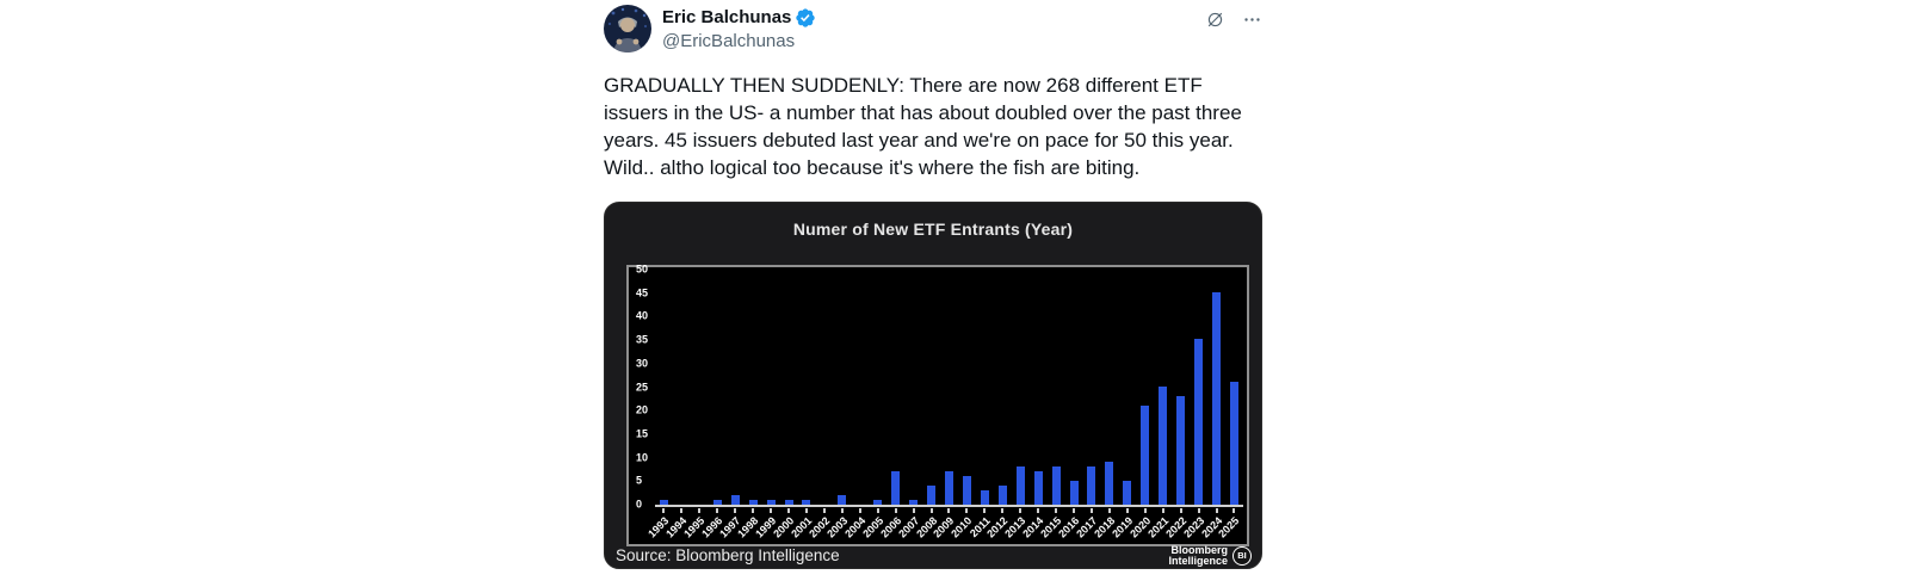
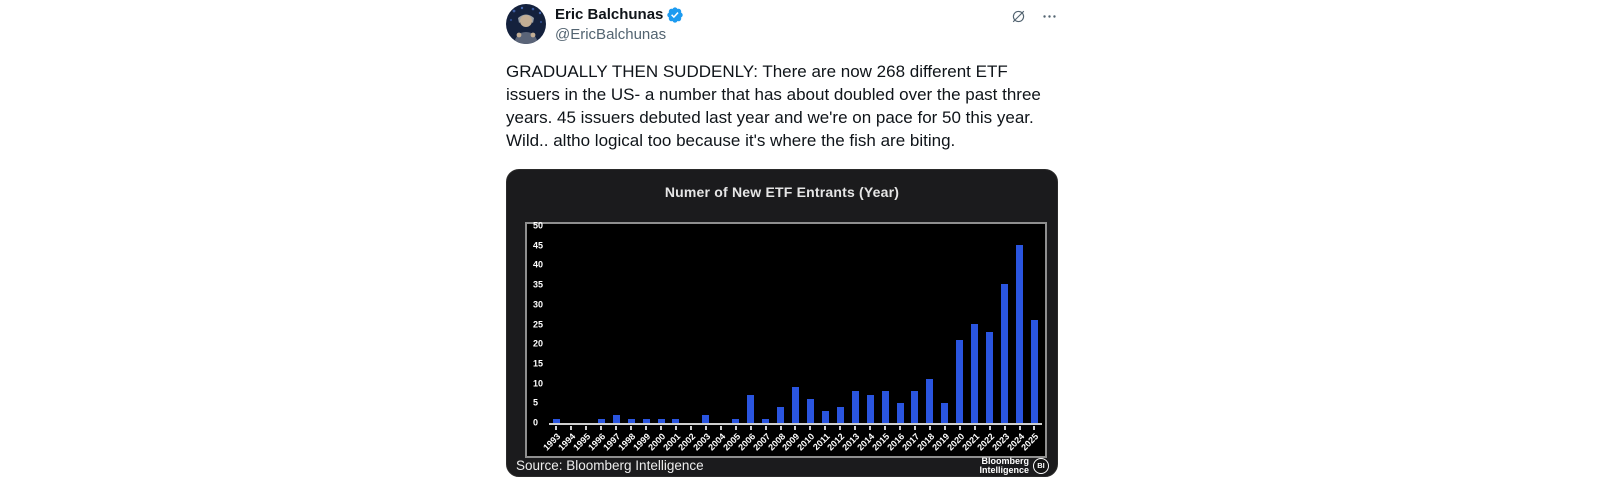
2009: 7 -> 9
2018: 9 -> 11
